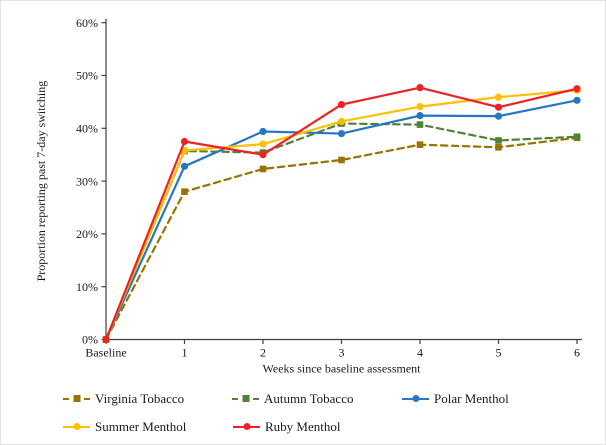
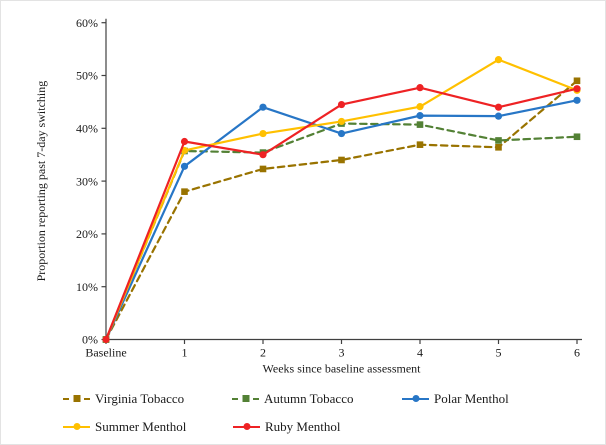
Polar Menthol/2: 39% -> 44%
Summer Menthol/2: 37% -> 39%
Summer Menthol/5: 46% -> 53%
Virginia Tobacco/6: 38% -> 49%
